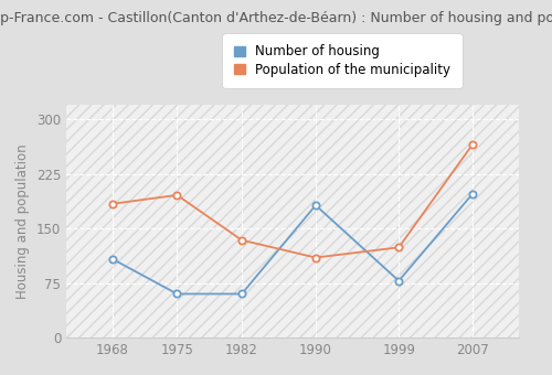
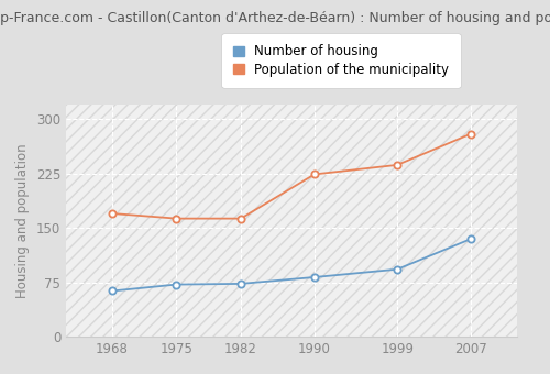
Number of housing/1968: 108 -> 63
Population of the municipality/1968: 184 -> 170
Number of housing/1975: 60 -> 72
Population of the municipality/1975: 196 -> 163
Number of housing/1982: 60 -> 73
Population of the municipality/1982: 134 -> 163
Number of housing/1990: 182 -> 82
Population of the municipality/1990: 110 -> 224
Number of housing/1999: 78 -> 93
Population of the municipality/1999: 124 -> 237
Number of housing/2007: 198 -> 135
Population of the municipality/2007: 266 -> 280
